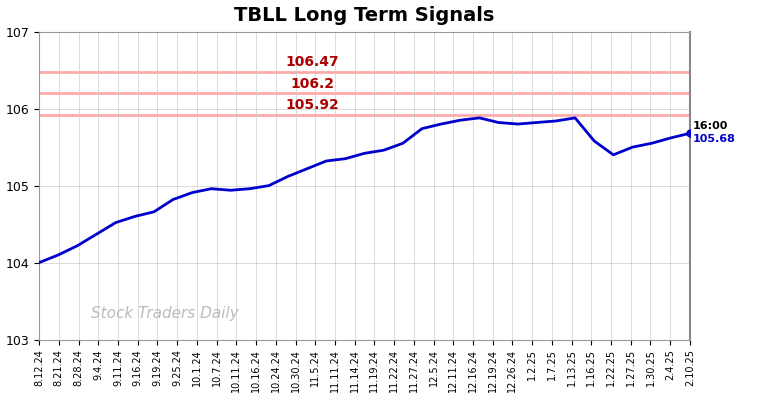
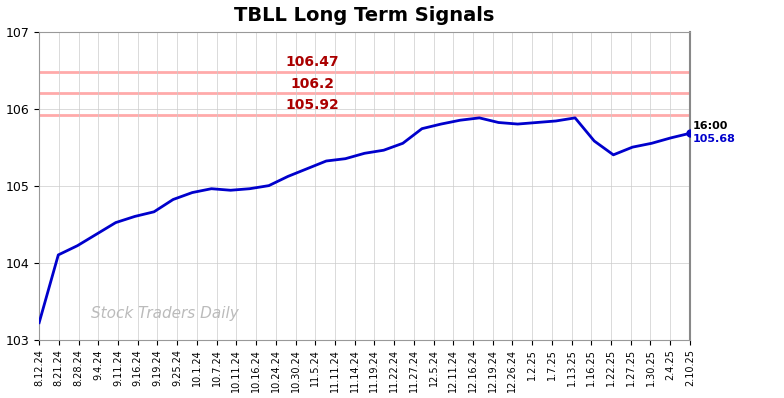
8.12.24: 104.00 -> 103.22
